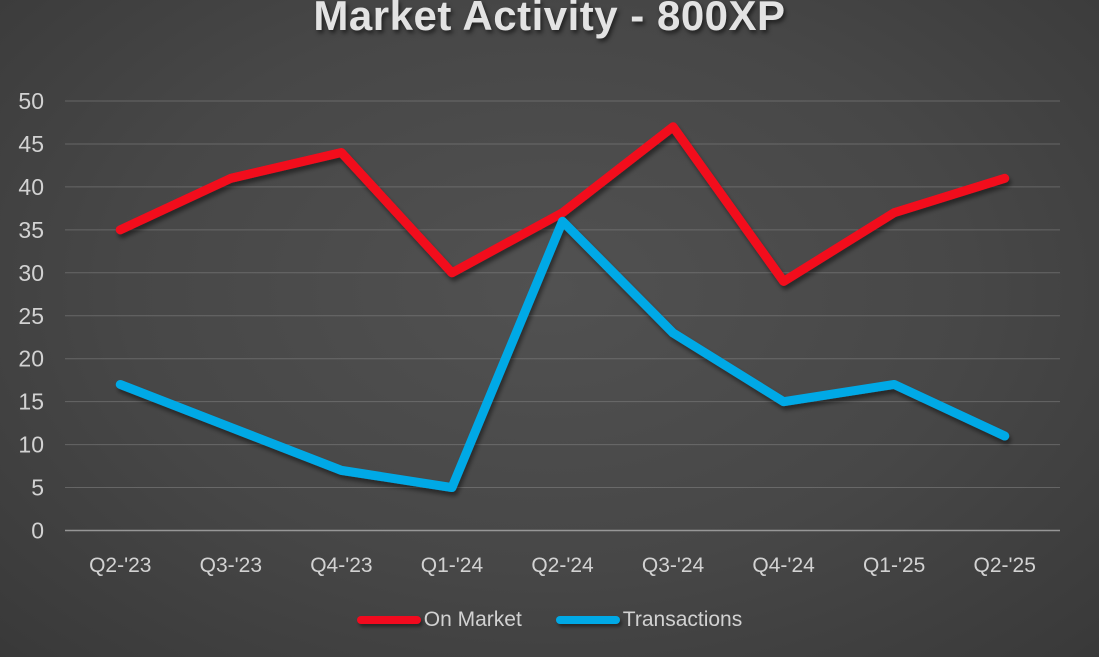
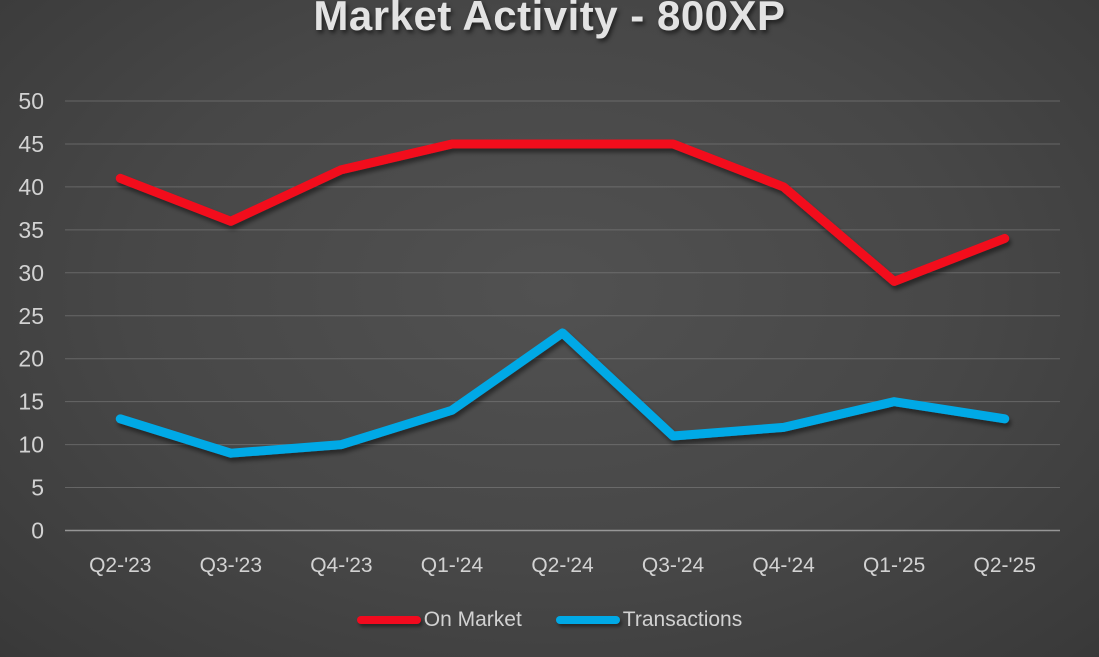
On Market/Q2-'23: 35 -> 41
Transactions/Q2-'23: 17 -> 13
On Market/Q3-'23: 41 -> 36
Transactions/Q3-'23: 12 -> 9
On Market/Q4-'23: 44 -> 42
Transactions/Q4-'23: 7 -> 10
On Market/Q1-'24: 30 -> 45
Transactions/Q1-'24: 5 -> 14
On Market/Q2-'24: 37 -> 45
Transactions/Q2-'24: 36 -> 23
On Market/Q3-'24: 47 -> 45
Transactions/Q3-'24: 23 -> 11
On Market/Q4-'24: 29 -> 40
Transactions/Q4-'24: 15 -> 12
On Market/Q1-'25: 37 -> 29
Transactions/Q1-'25: 17 -> 15
On Market/Q2-'25: 41 -> 34
Transactions/Q2-'25: 11 -> 13
